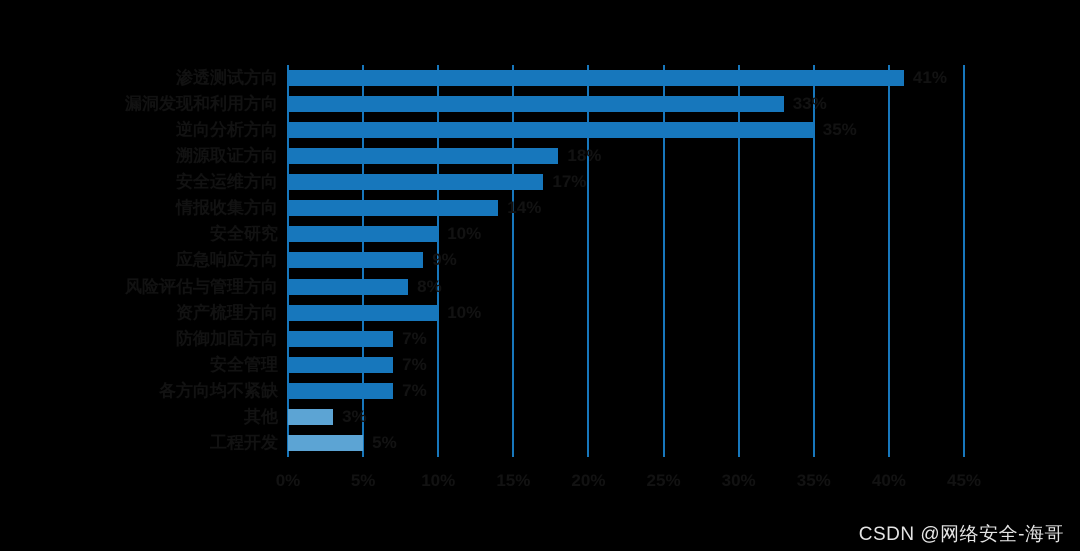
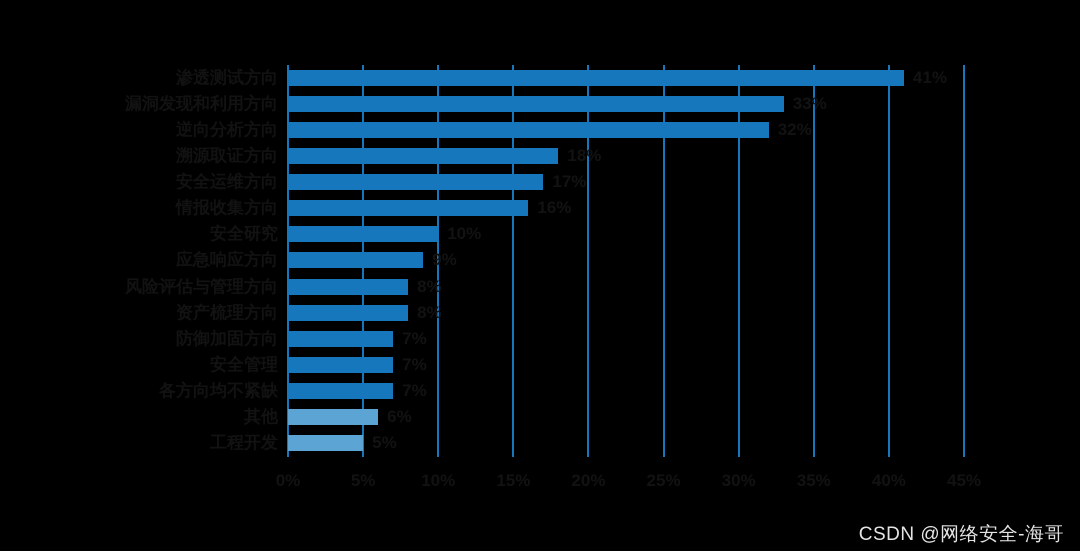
逆向分析方向: 35% -> 32%
情报收集方向: 14% -> 16%
资产梳理方向: 10% -> 8%
其他: 3% -> 6%
